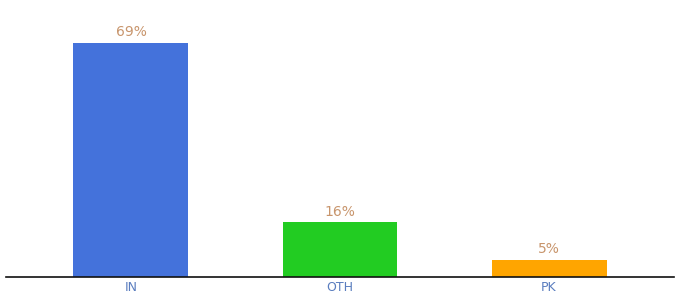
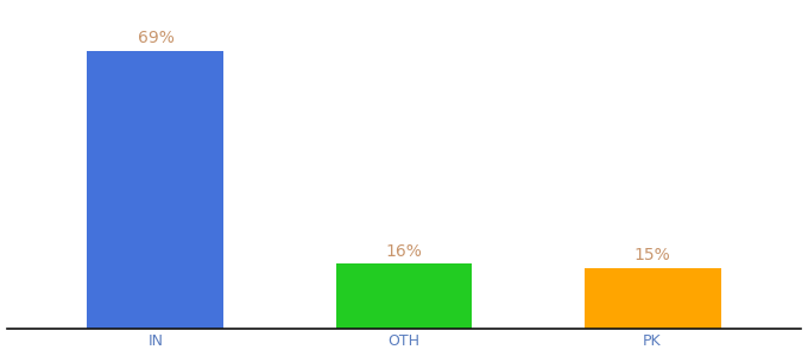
PK: 5% -> 15%
